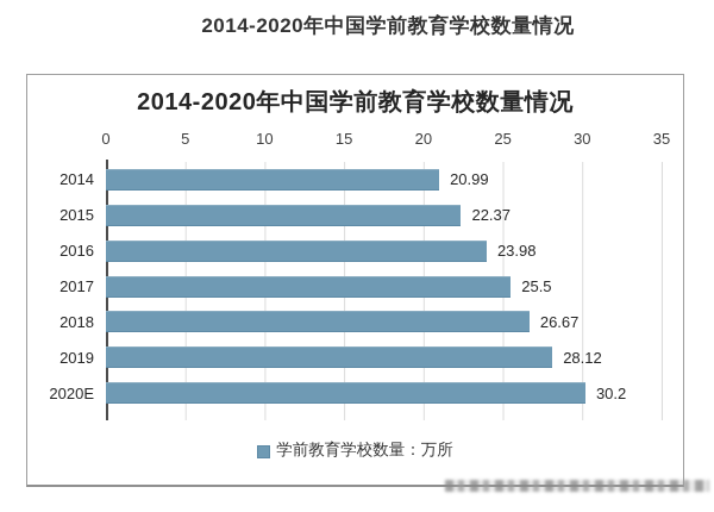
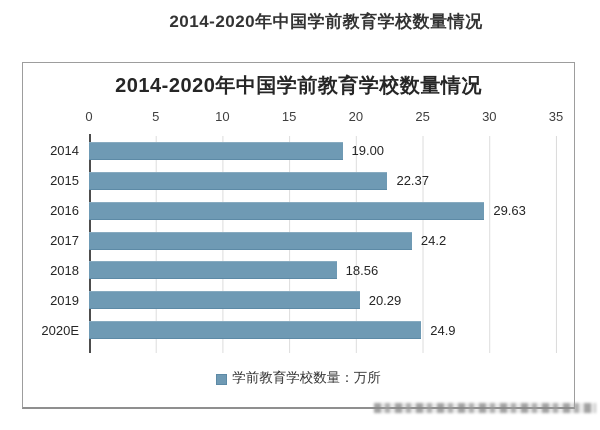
2014: 20.99 -> 19.00
2016: 23.98 -> 29.63
2017: 25.5 -> 24.2
2018: 26.67 -> 18.56
2019: 28.12 -> 20.29
2020E: 30.2 -> 24.9
